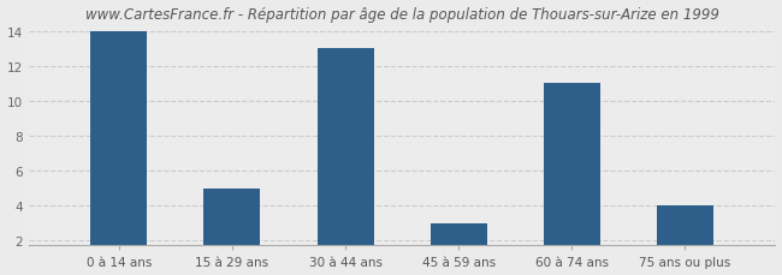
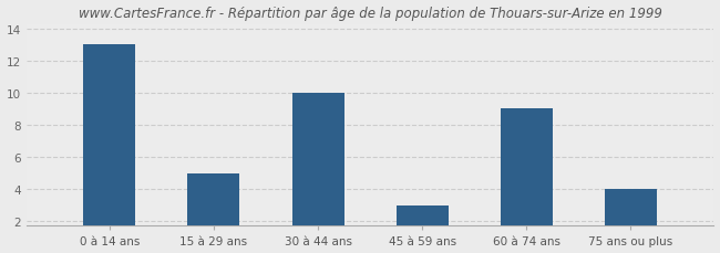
0 à 14 ans: 14 -> 13
30 à 44 ans: 13 -> 10
60 à 74 ans: 11 -> 9
